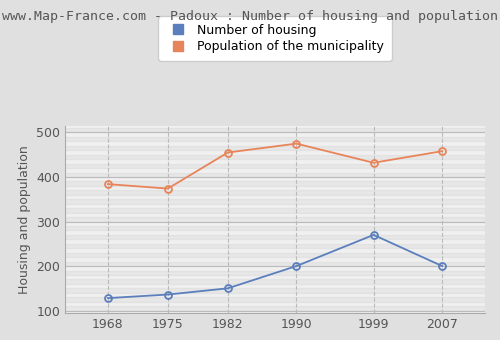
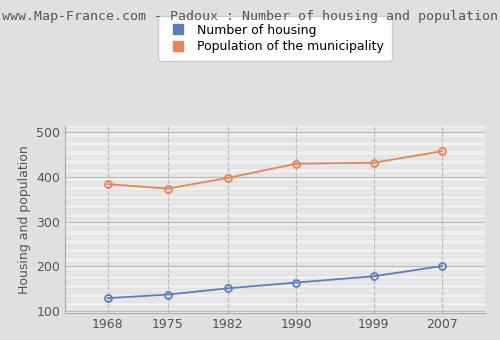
Population of the municipality/1982: 455 -> 398
Number of housing/1990: 200 -> 163
Population of the municipality/1990: 475 -> 430
Number of housing/1999: 270 -> 177
